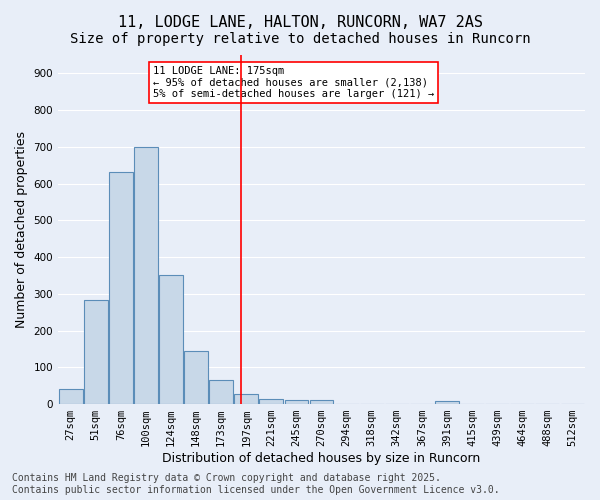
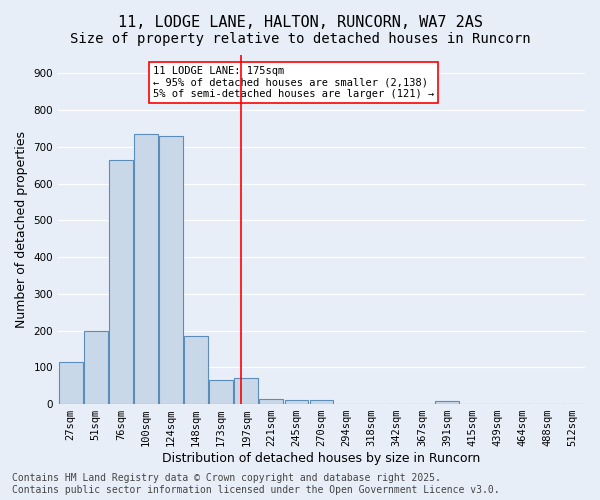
27sqm: 42 -> 115
51sqm: 283 -> 200
76sqm: 632 -> 665
100sqm: 700 -> 735
124sqm: 350 -> 730
148sqm: 145 -> 185
197sqm: 28 -> 70
